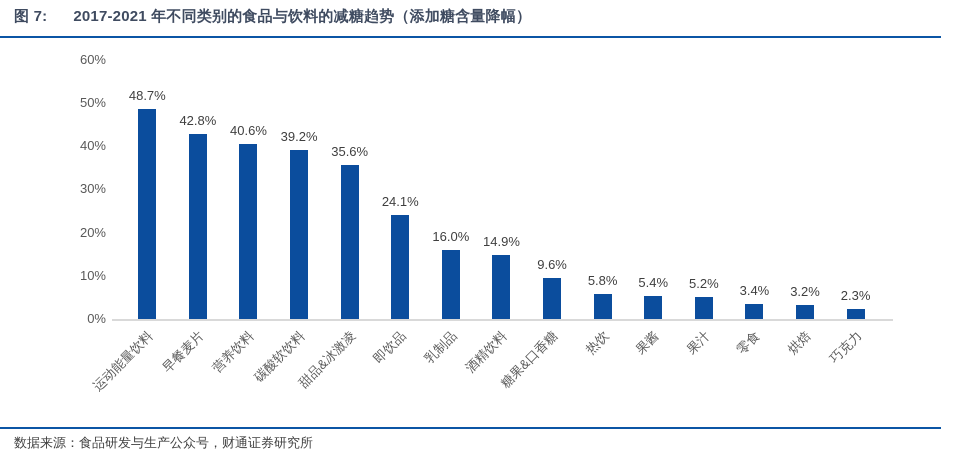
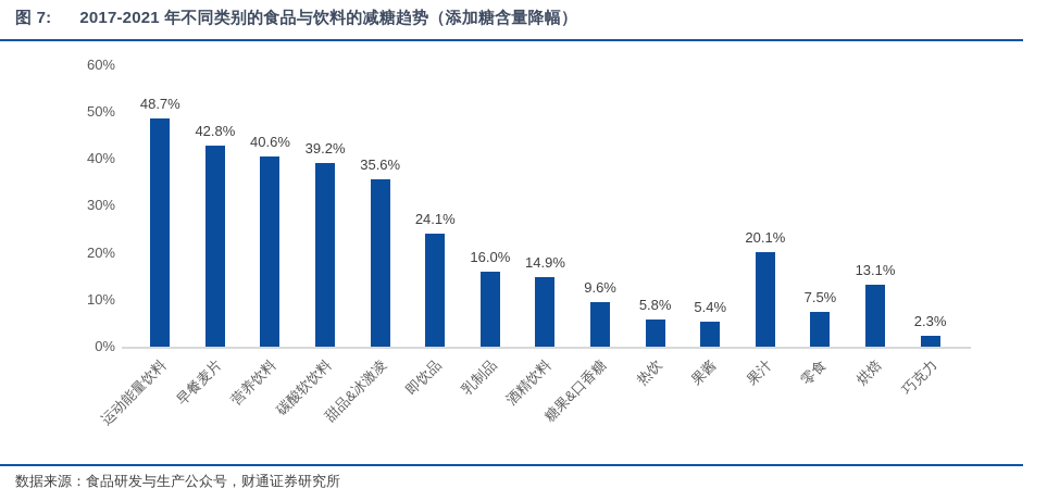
果汁: 5.2% -> 20.1%
零食: 3.4% -> 7.5%
烘焙: 3.2% -> 13.1%
